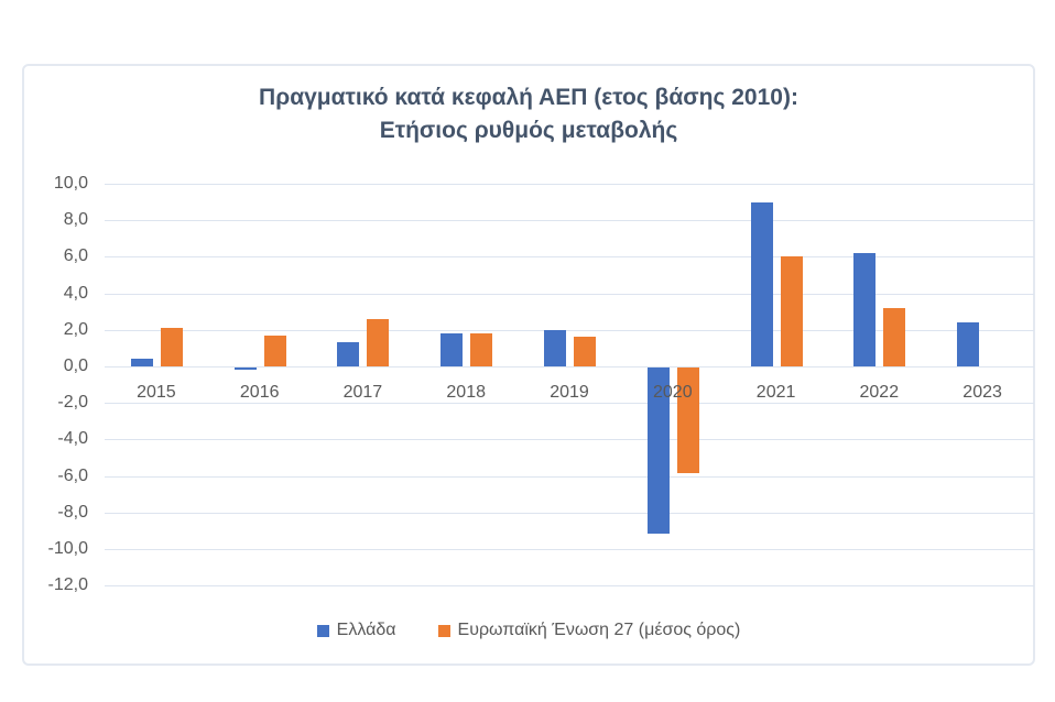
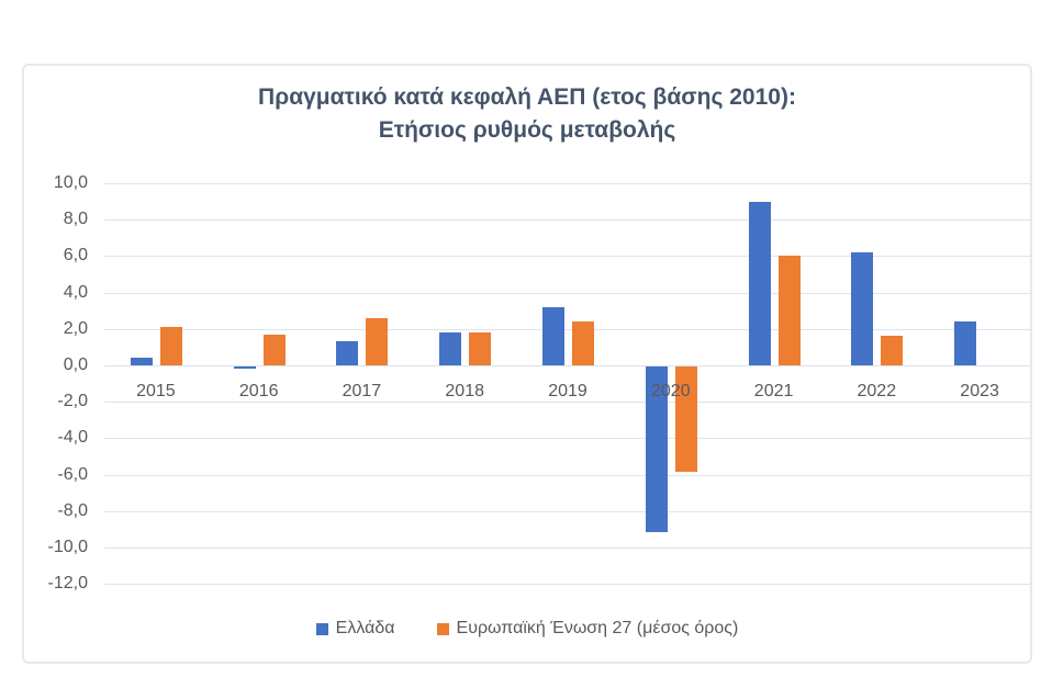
Ελλάδα/2019: 2,0 -> 3,2
Ευρωπαϊκή Ένωση 27 (μέσος όρος)/2019: 1,6 -> 2,4
Ευρωπαϊκή Ένωση 27 (μέσος όρος)/2022: 3,2 -> 1,6
